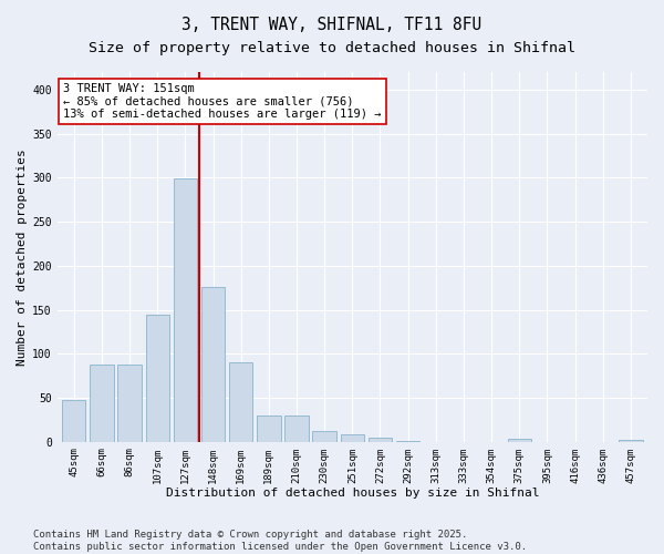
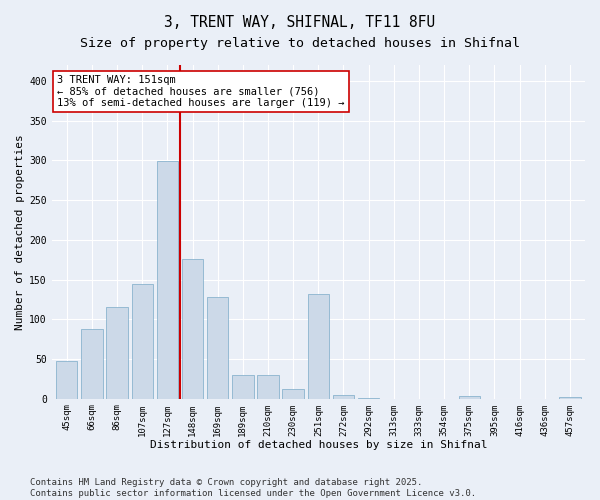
86sqm: 88 -> 116
169sqm: 90 -> 128
251sqm: 8 -> 132
